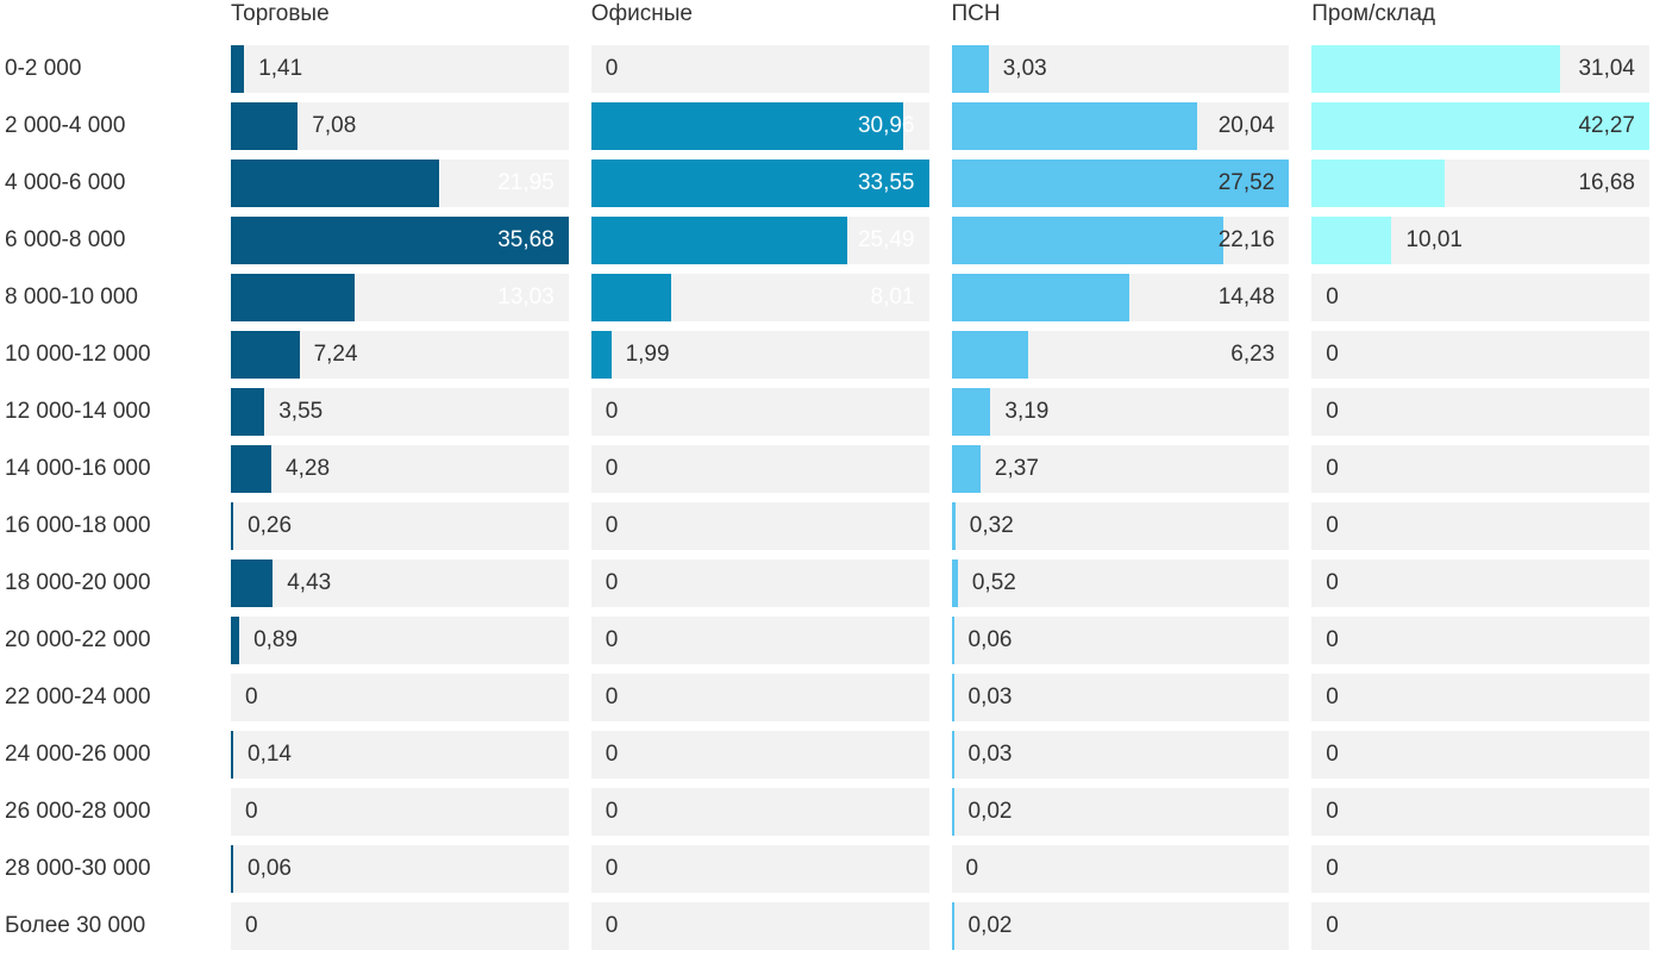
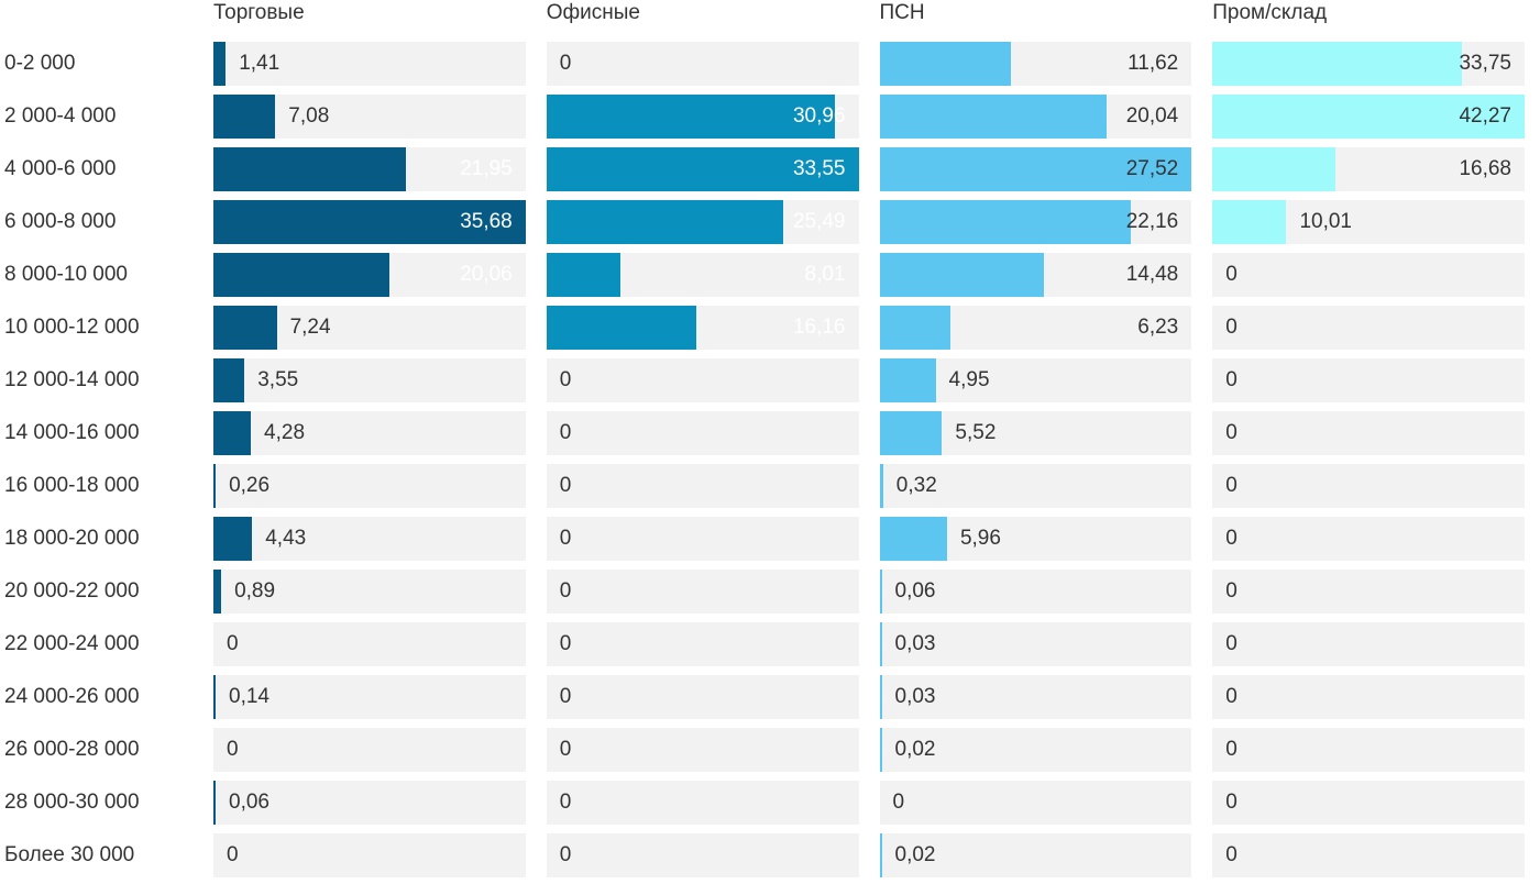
ПСН/0-2 000: 3,03 -> 11,62
Пром/склад/0-2 000: 31,04 -> 33,75
Торговые/8 000-10 000: 13,03 -> 20,06
Офисные/10 000-12 000: 1,99 -> 16,16
ПСН/12 000-14 000: 3,19 -> 4,95
ПСН/14 000-16 000: 2,37 -> 5,52
ПСН/18 000-20 000: 0,52 -> 5,96
